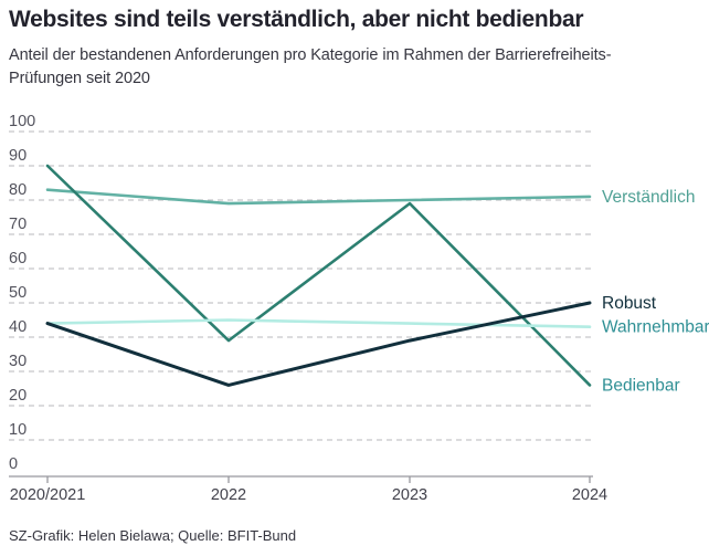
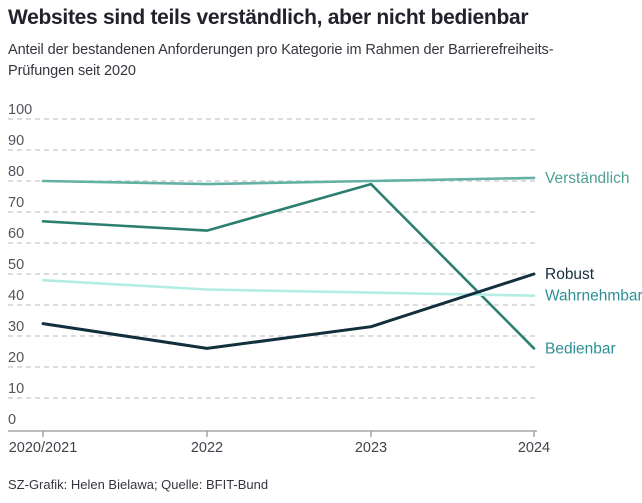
Verständlich/2020/2021: 83 -> 80
Bedienbar/2020/2021: 90 -> 67
Wahrnehmbar/2020/2021: 44 -> 48
Robust/2020/2021: 44 -> 34
Bedienbar/2022: 39 -> 64
Robust/2023: 39 -> 33
